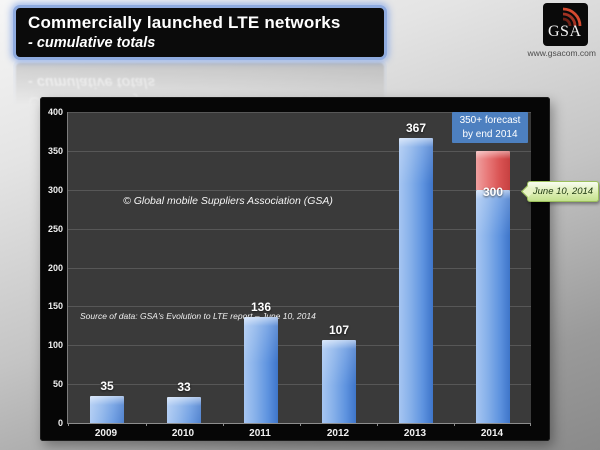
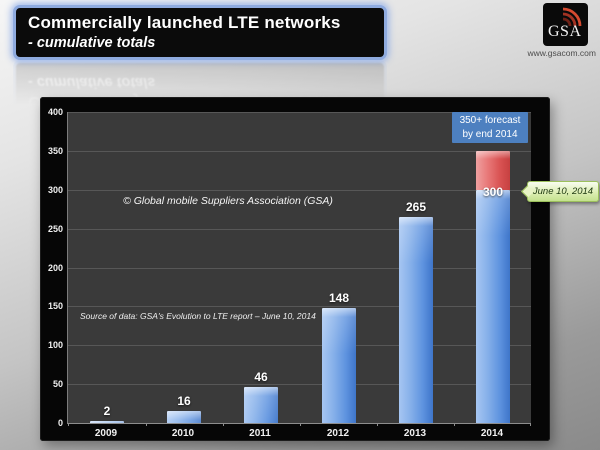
2009: 35 -> 2
2010: 33 -> 16
2011: 136 -> 46
2012: 107 -> 148
2013: 367 -> 265
